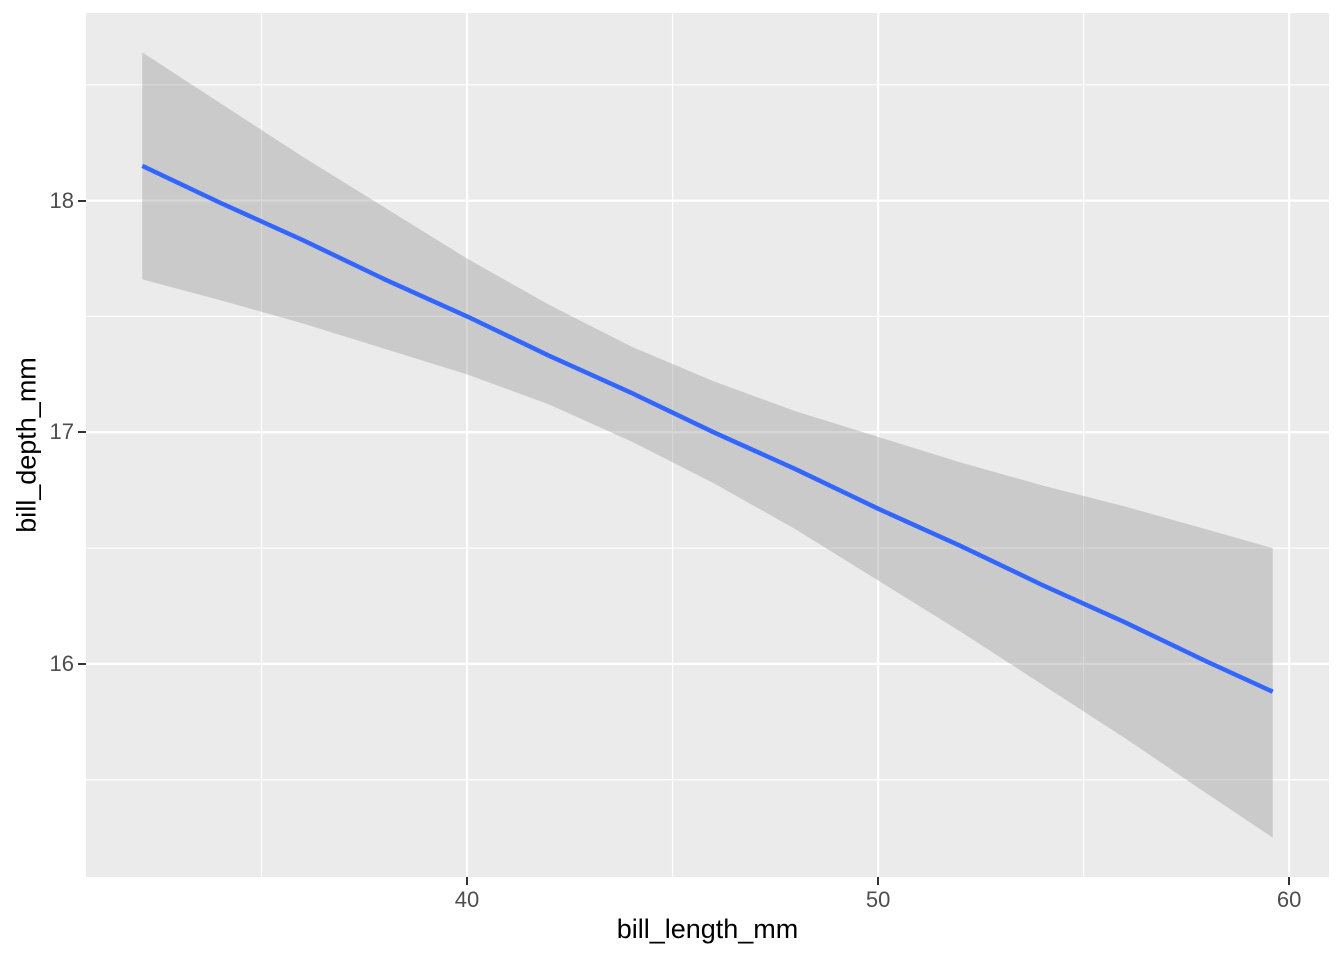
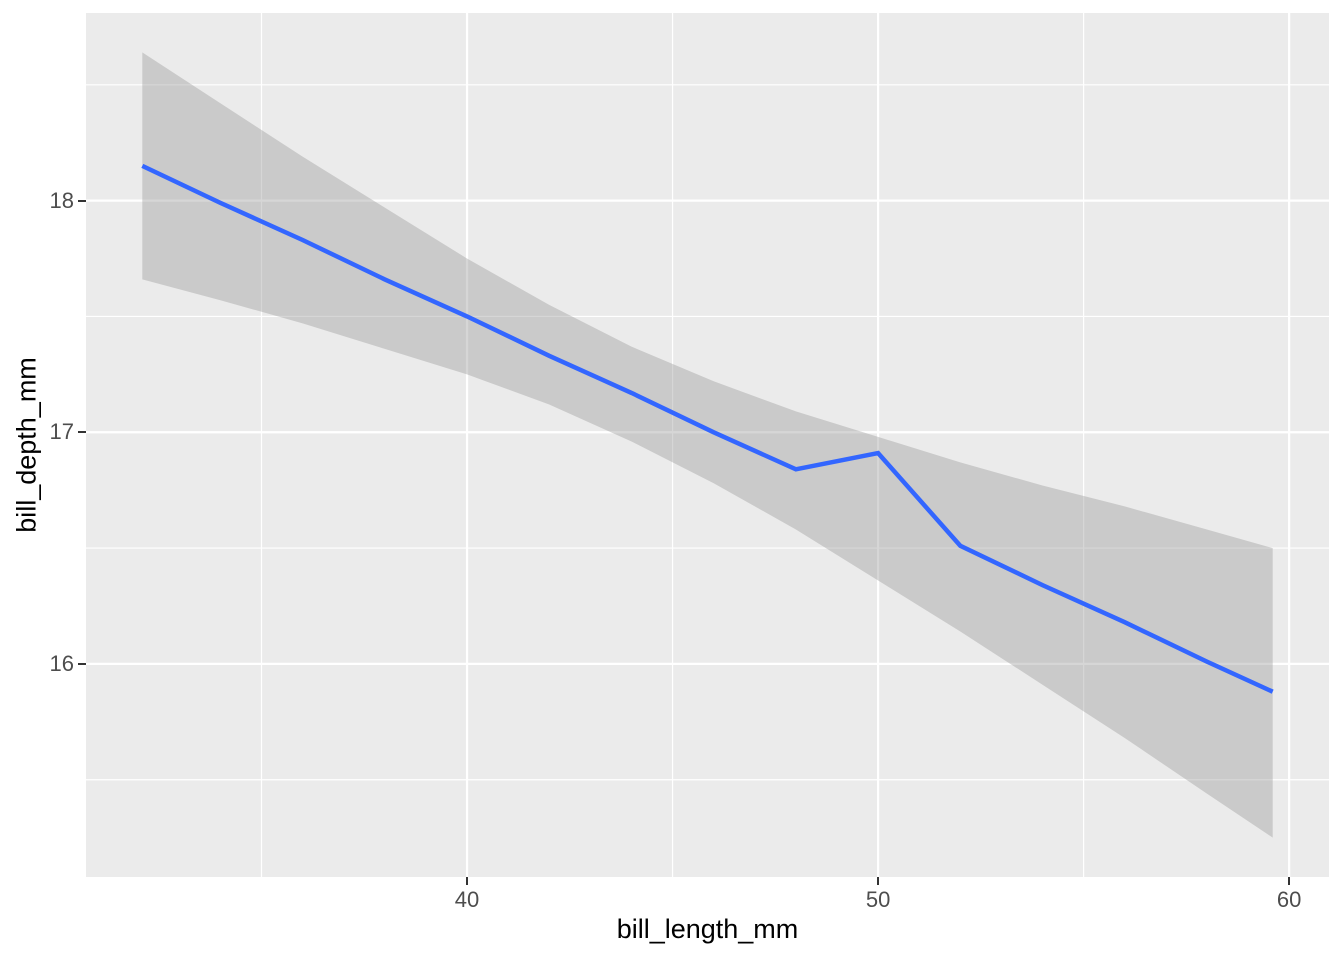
50: 16.67 -> 16.91
